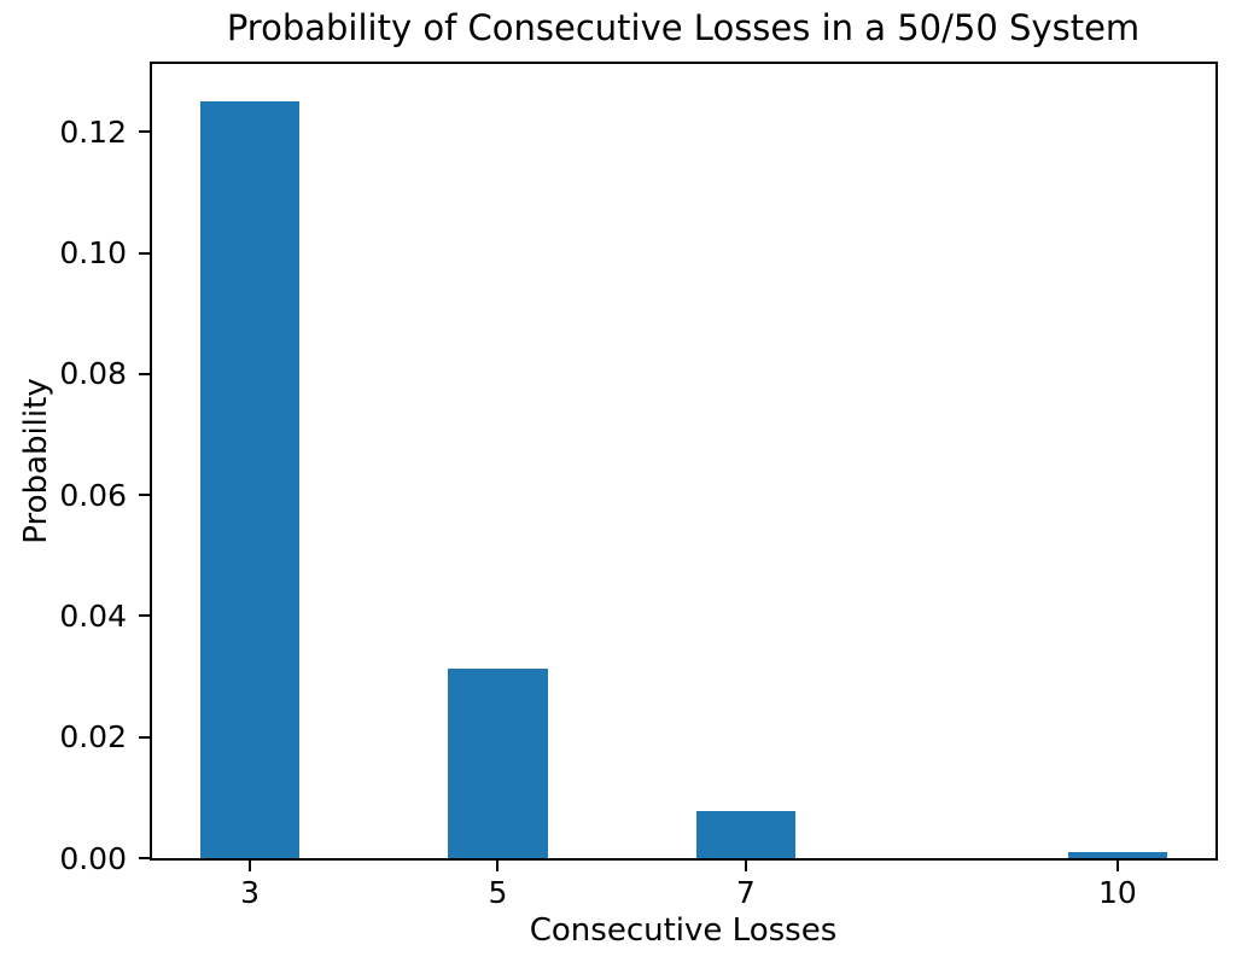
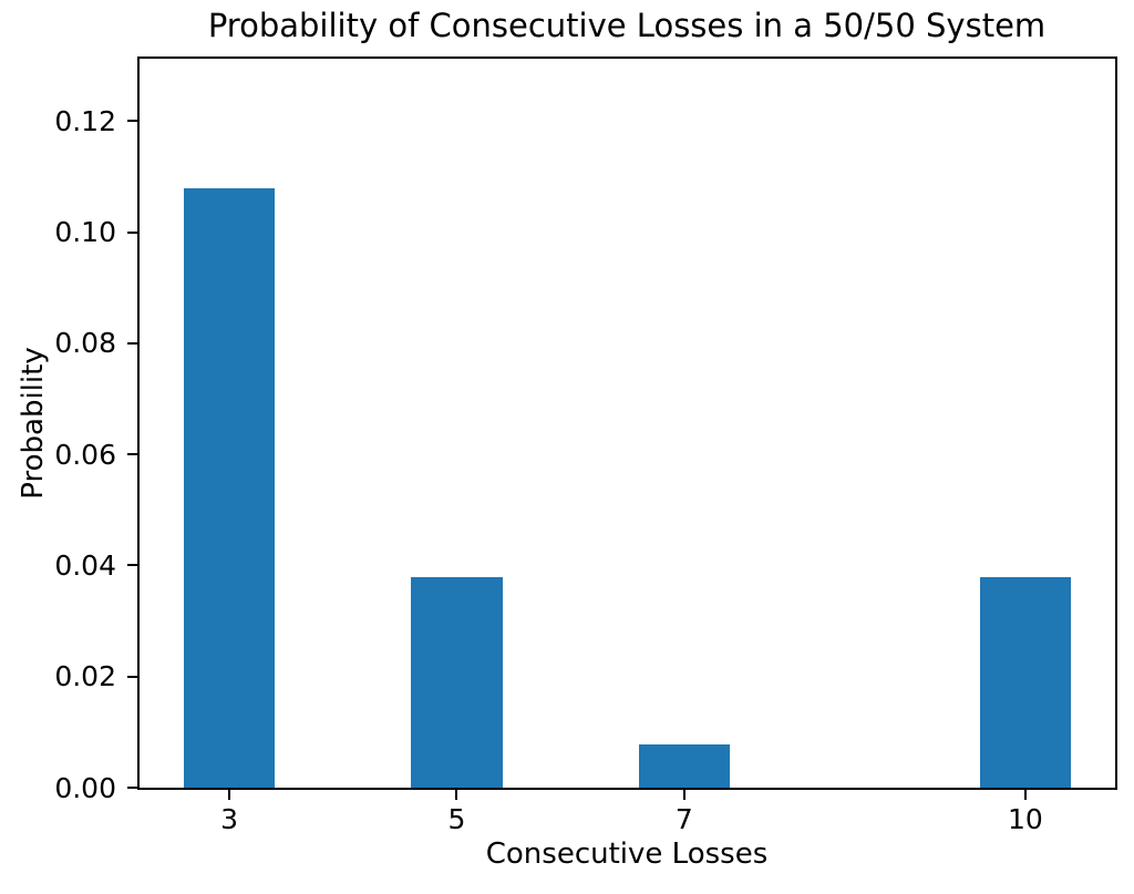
3: 0.125 -> 0.108
5: 0.031 -> 0.038
10: 0.001 -> 0.038
